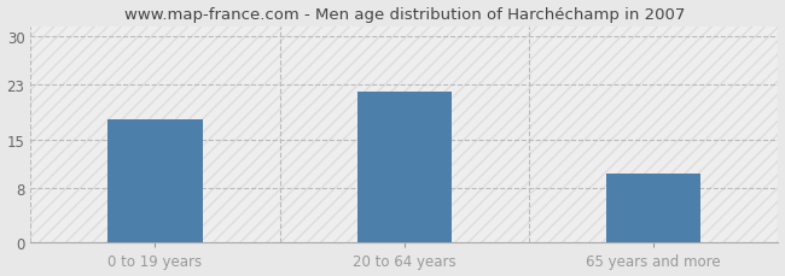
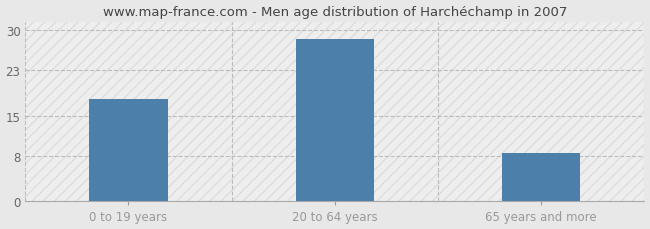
20 to 64 years: 22.0 -> 28.5
65 years and more: 10.0 -> 8.5
